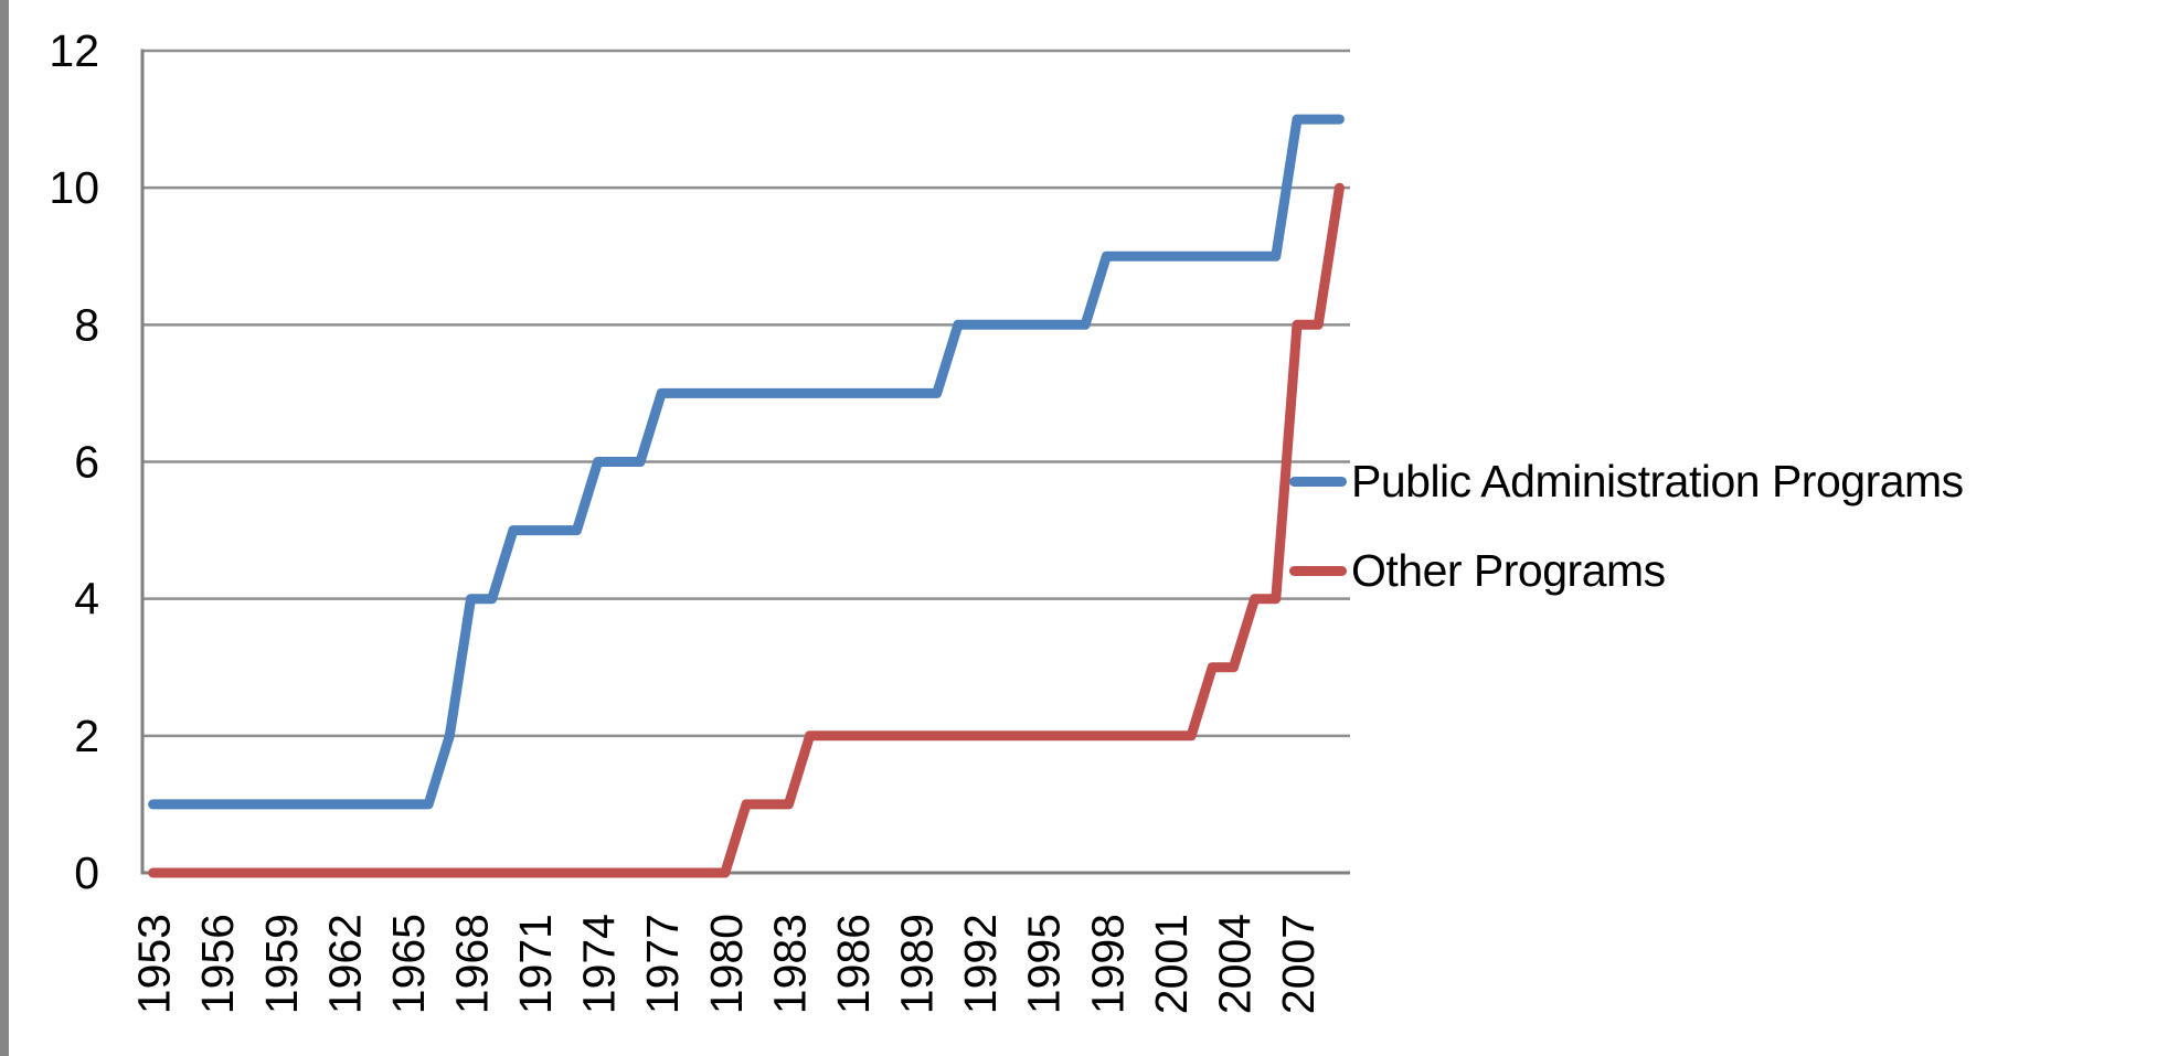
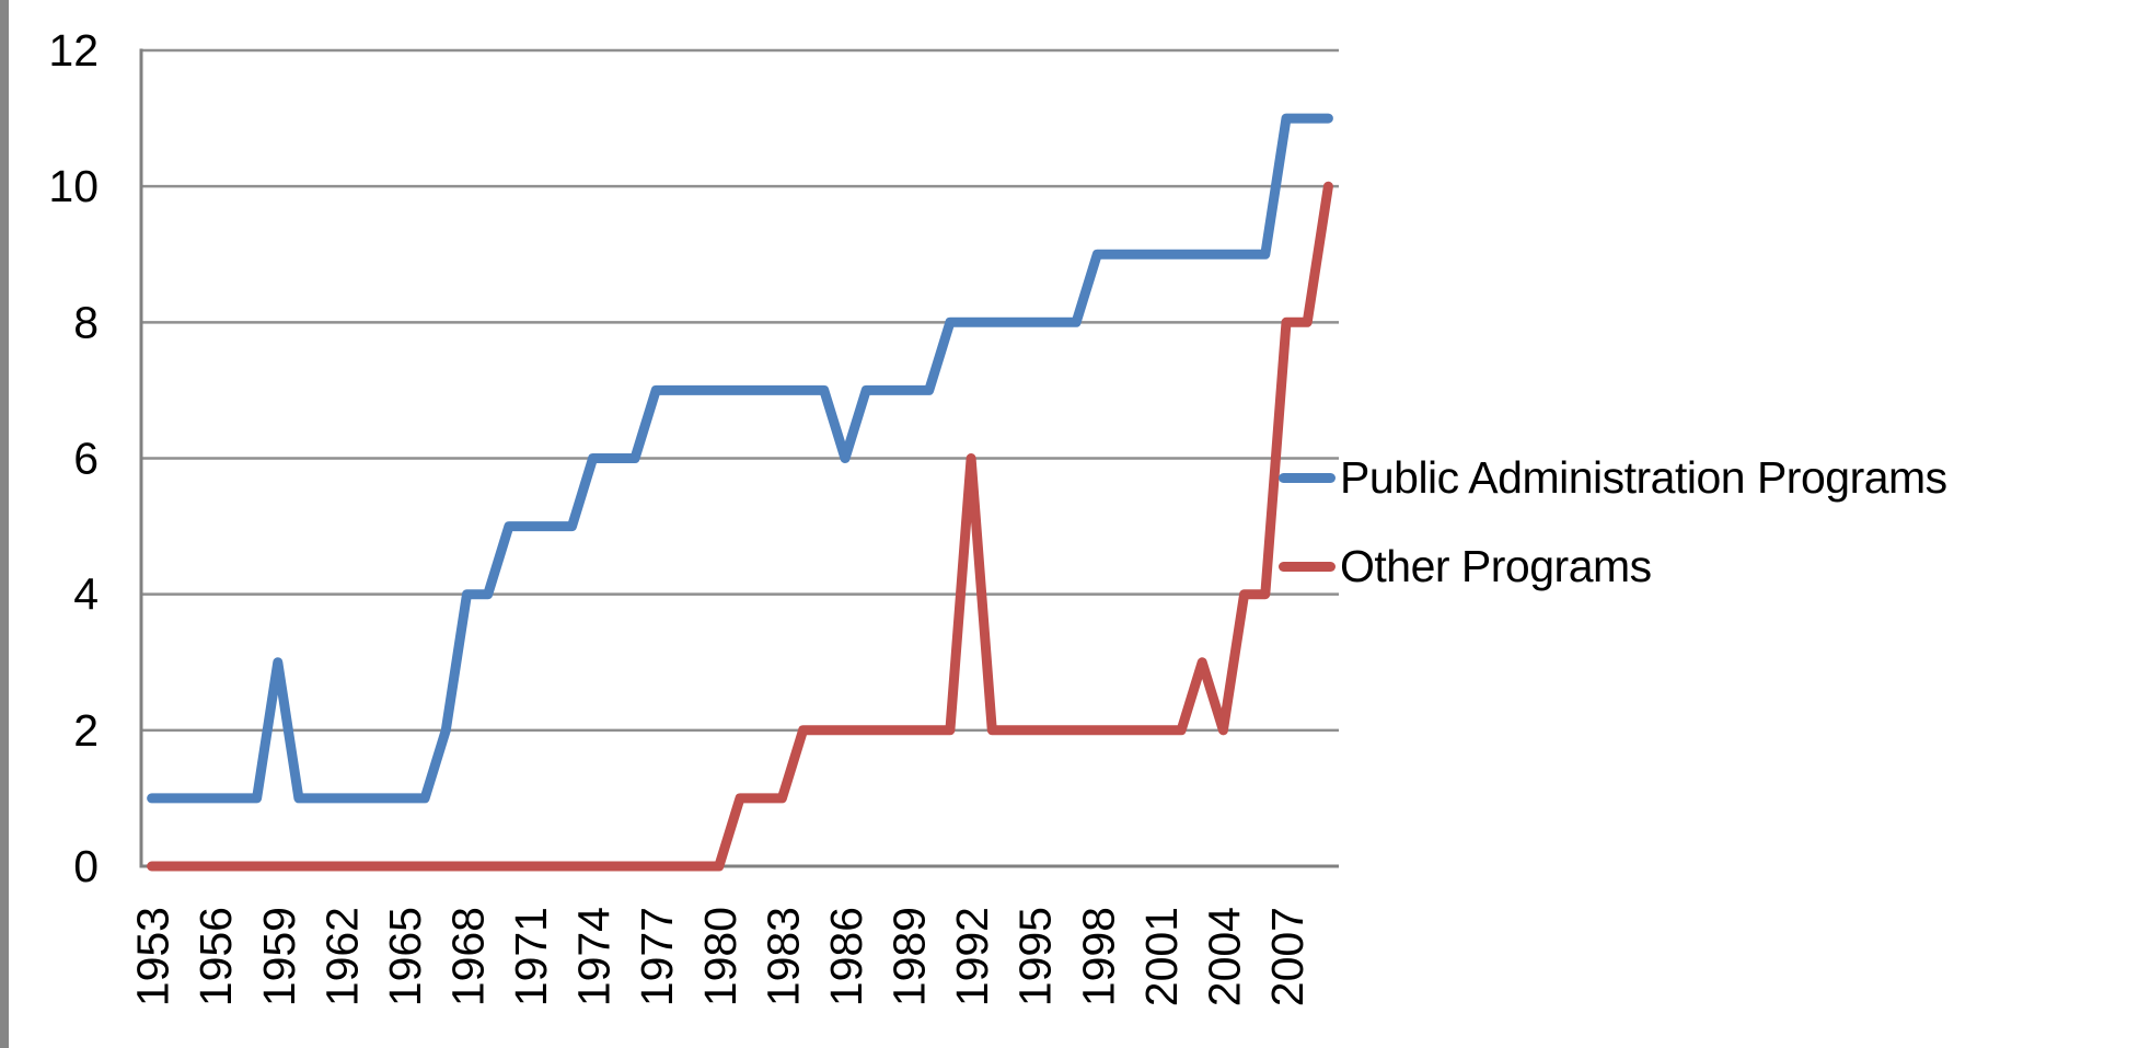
Public Administration Programs/1959: 1 -> 3
Public Administration Programs/1986: 7 -> 6
Other Programs/1992: 2 -> 6
Other Programs/2004: 3 -> 2
